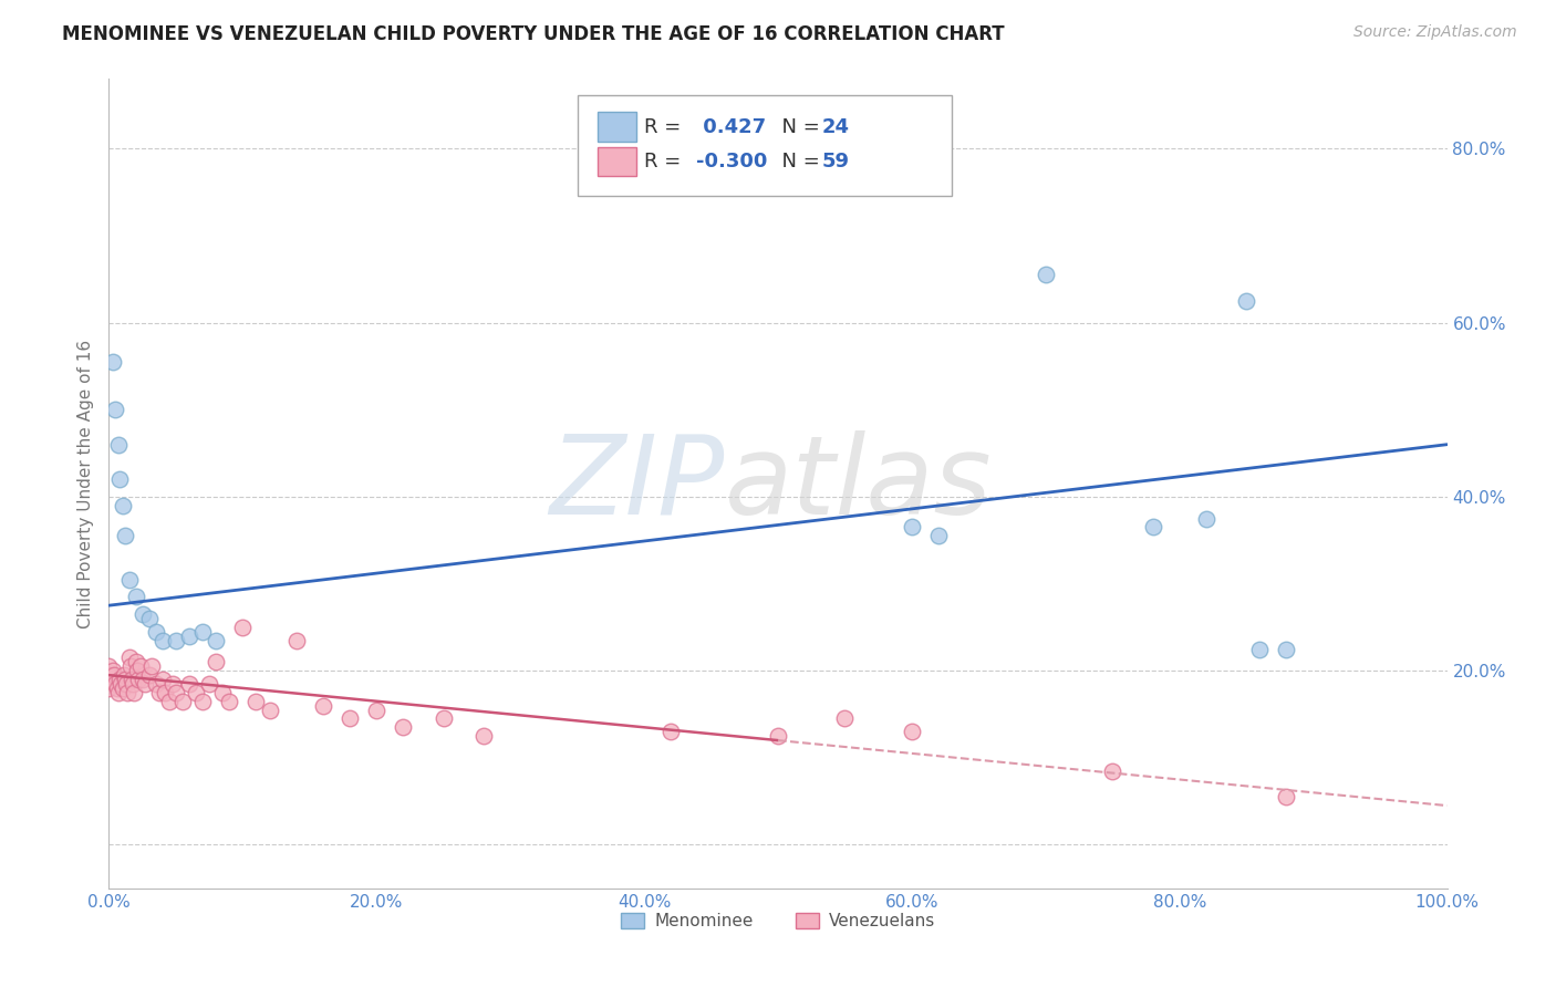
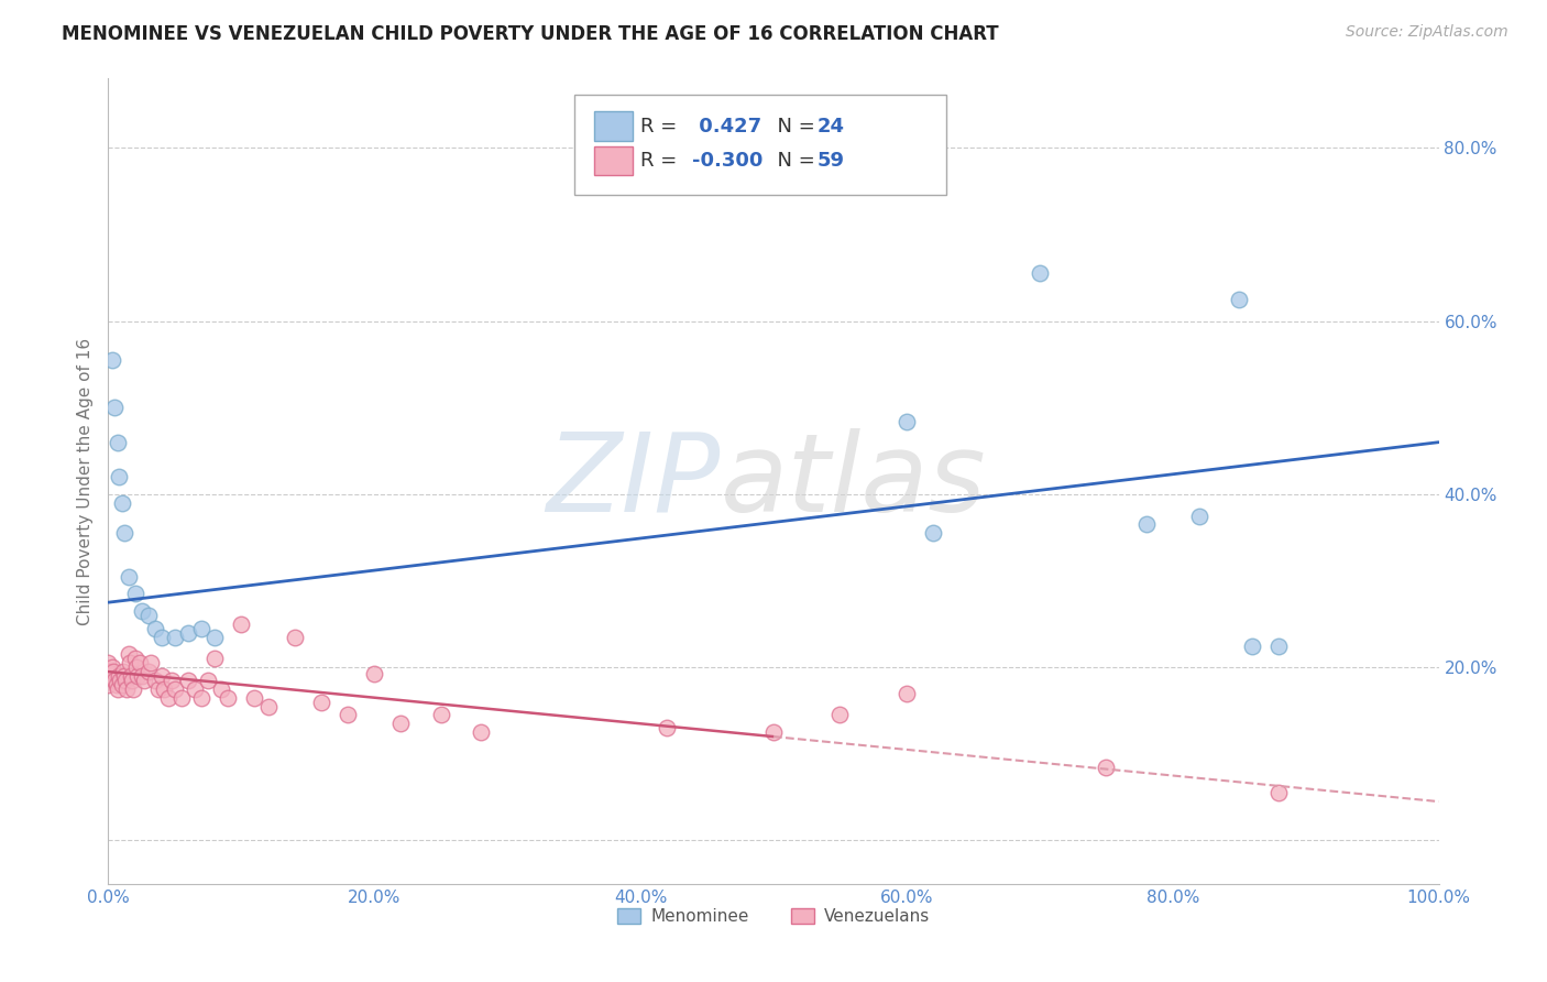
Venezuelans/20.0%: 15.5% -> 19.2%
Menominee/60.0%: 36.5% -> 48.4%
Venezuelans/60.0%: 13.0% -> 17.0%
